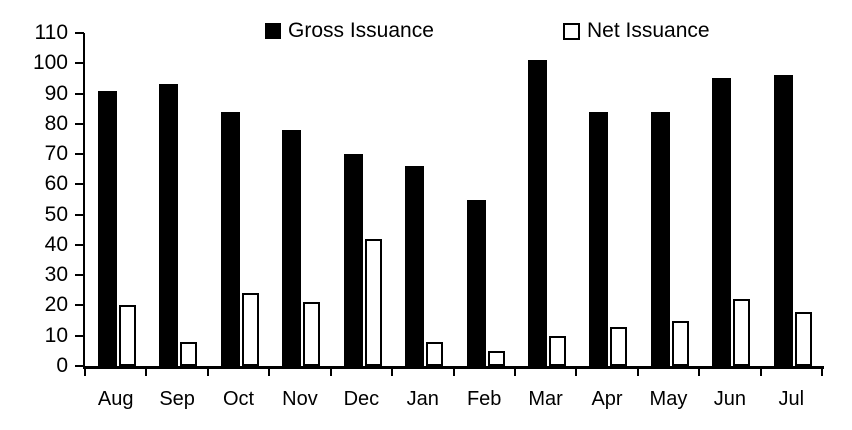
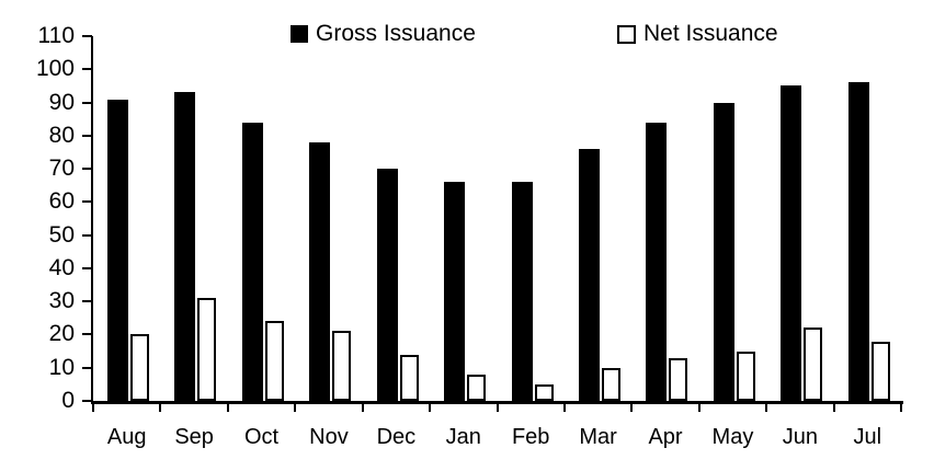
Net Issuance/Sep: 8 -> 31
Net Issuance/Dec: 42 -> 14
Gross Issuance/Feb: 55 -> 66
Gross Issuance/Mar: 101 -> 76
Gross Issuance/May: 84 -> 90
